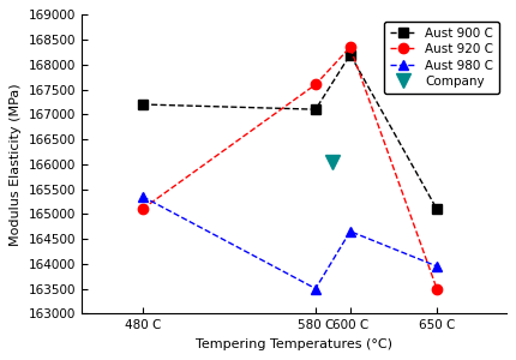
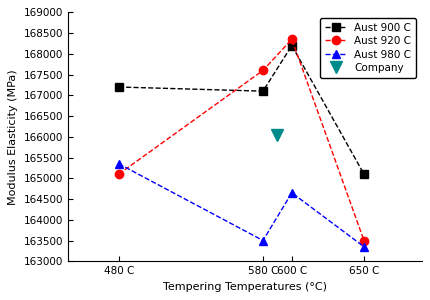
Aust 980 C/650 C: 163950 -> 163350
